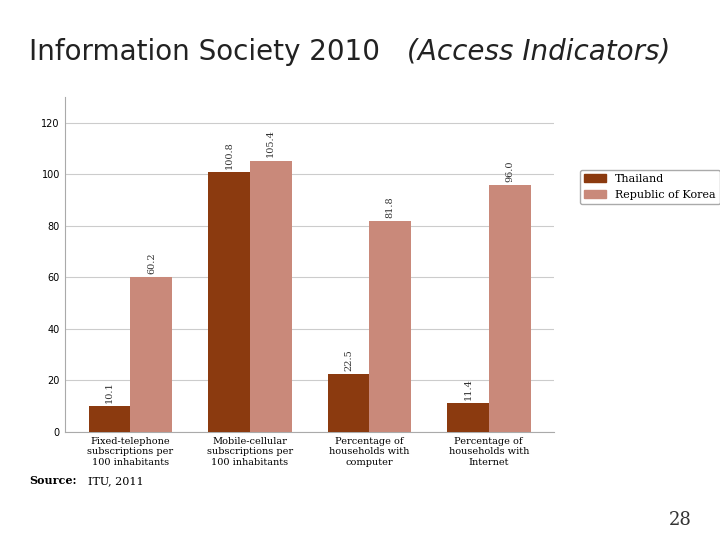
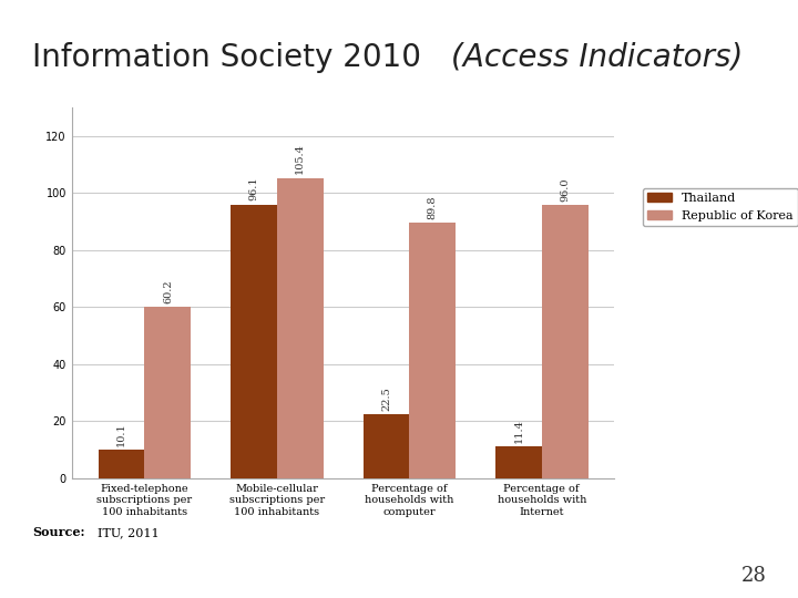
Thailand/Mobile-cellular subscriptions per 100 inhabitants: 100.8 -> 96.1
Republic of Korea/Percentage of households with computer: 81.8 -> 89.8
